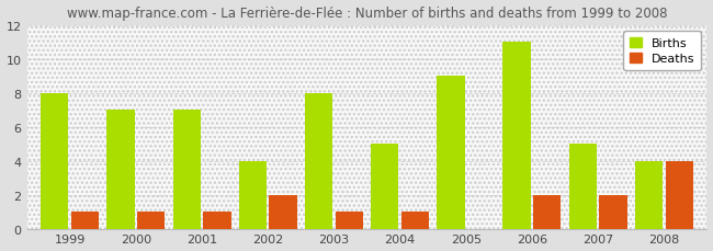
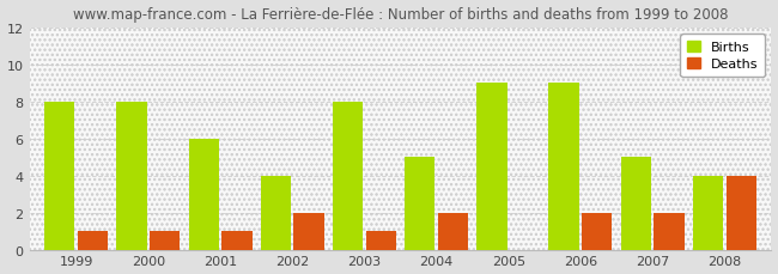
Births/2000: 7 -> 8
Births/2001: 7 -> 6
Deaths/2004: 1 -> 2
Births/2006: 11 -> 9
